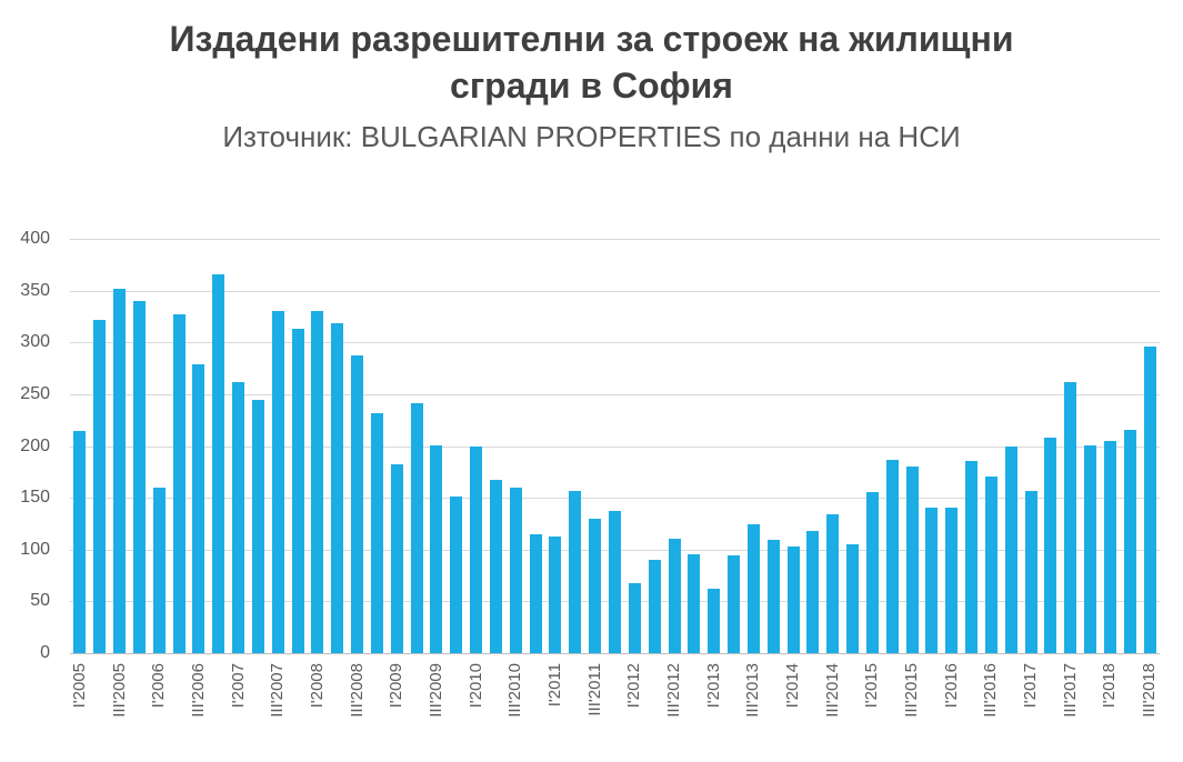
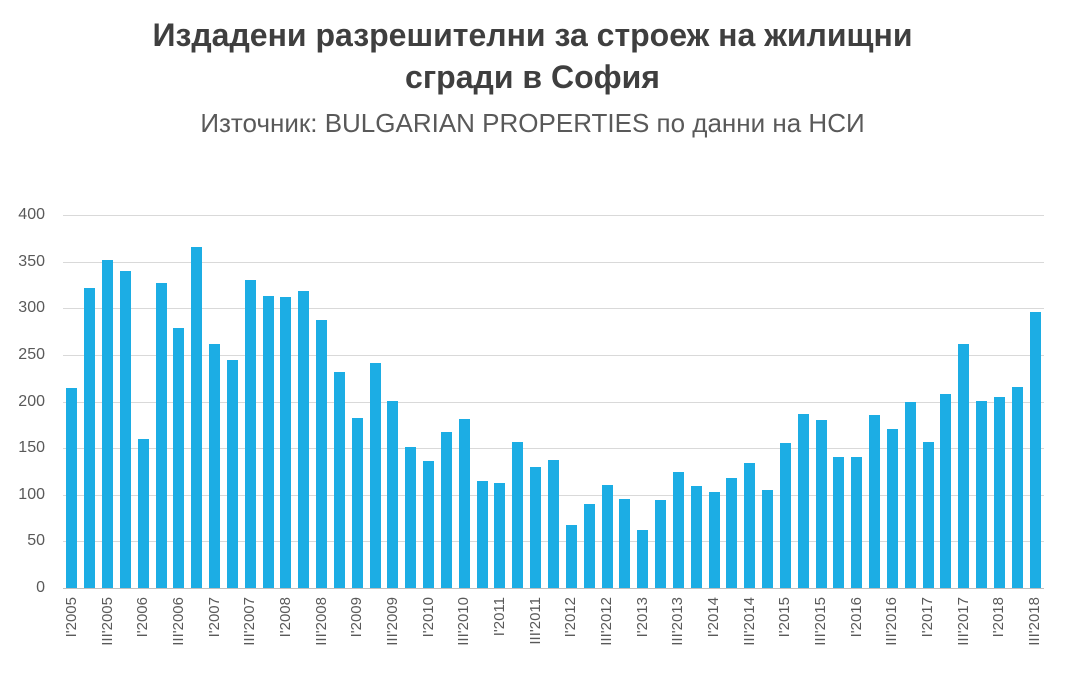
I'2008: 330 -> 310
I'2010: 200 -> 140
III'2010: 160 -> 180
